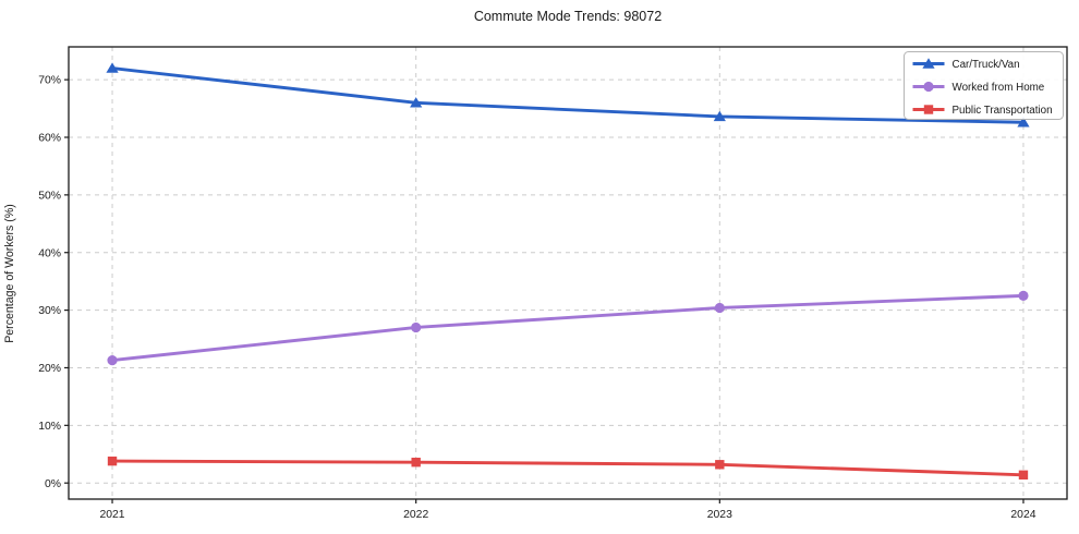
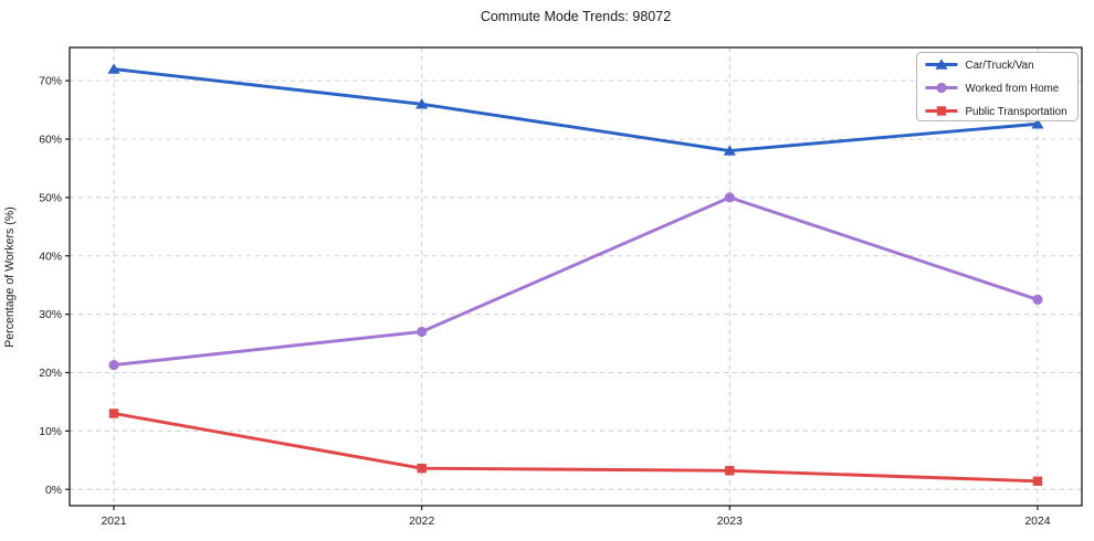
Public Transportation/2021: 4% -> 13%
Car/Truck/Van/2023: 64% -> 58%
Worked from Home/2023: 30% -> 50%
